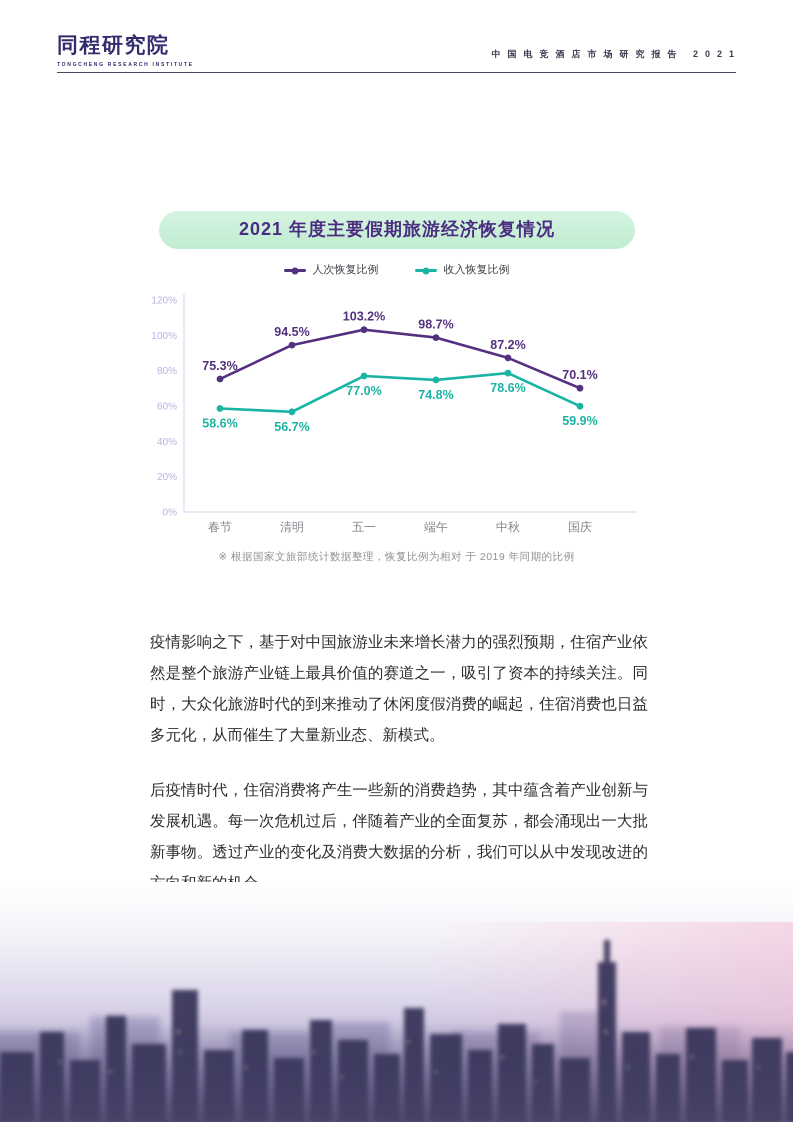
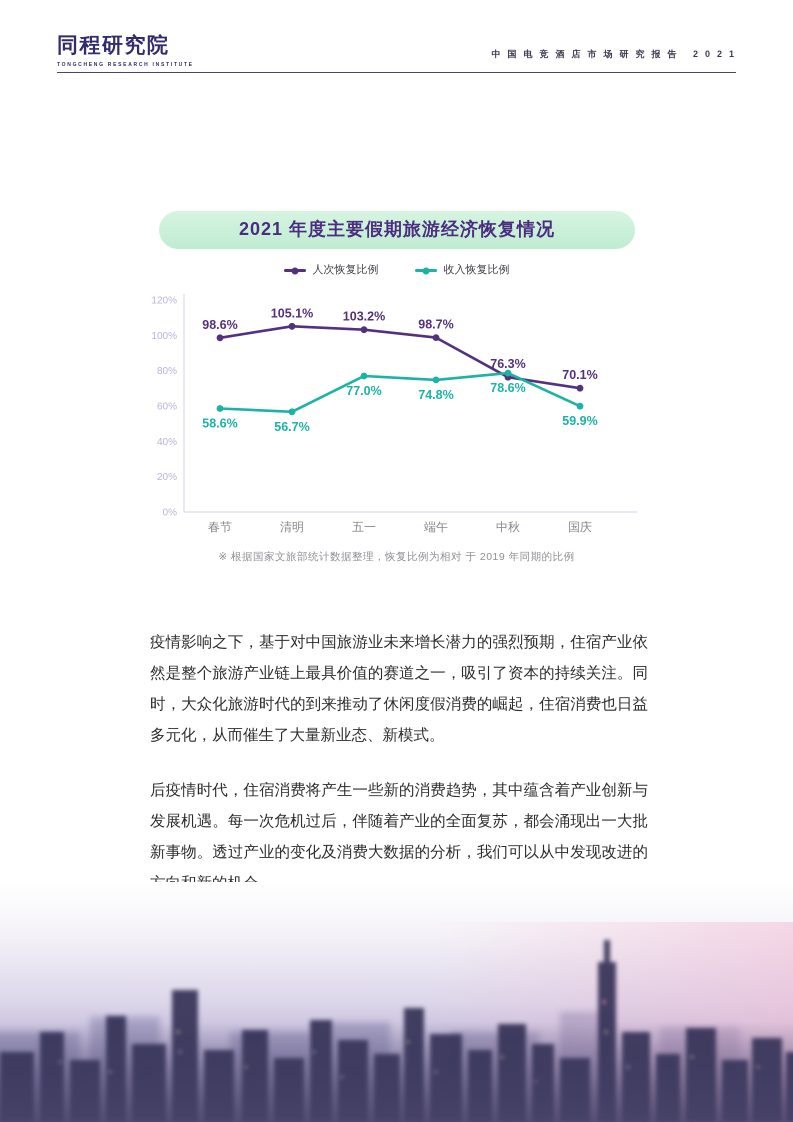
人次恢复比例/春节: 75.3% -> 98.6%
人次恢复比例/清明: 94.5% -> 105.1%
人次恢复比例/中秋: 87.2% -> 76.3%
